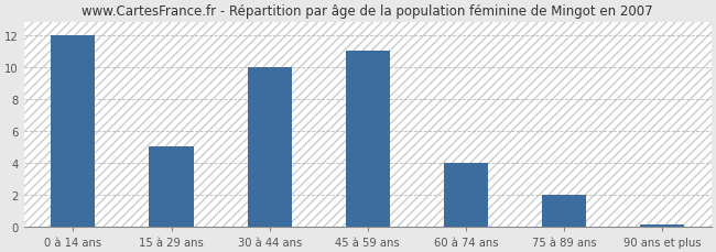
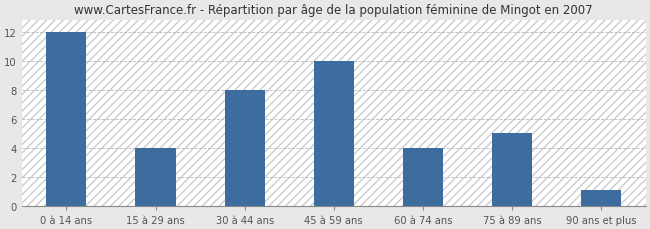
15 à 29 ans: 5.0 -> 4.0
30 à 44 ans: 10.0 -> 8.0
45 à 59 ans: 11.0 -> 10.0
75 à 89 ans: 2.0 -> 5.0
90 ans et plus: 0.1 -> 1.1
